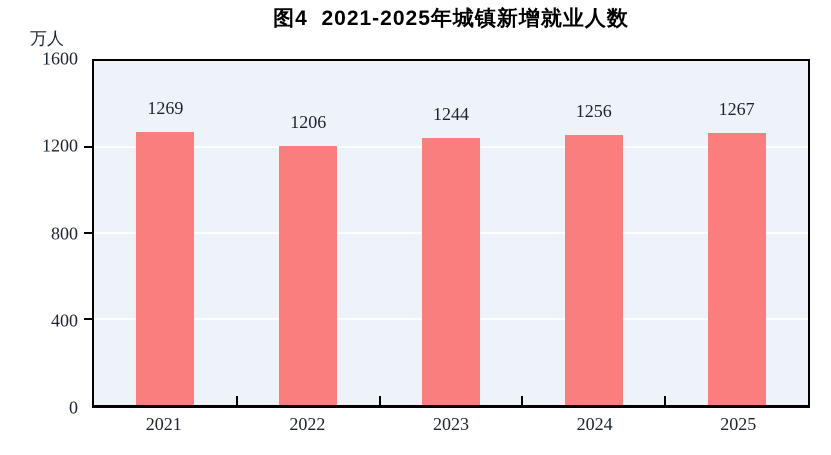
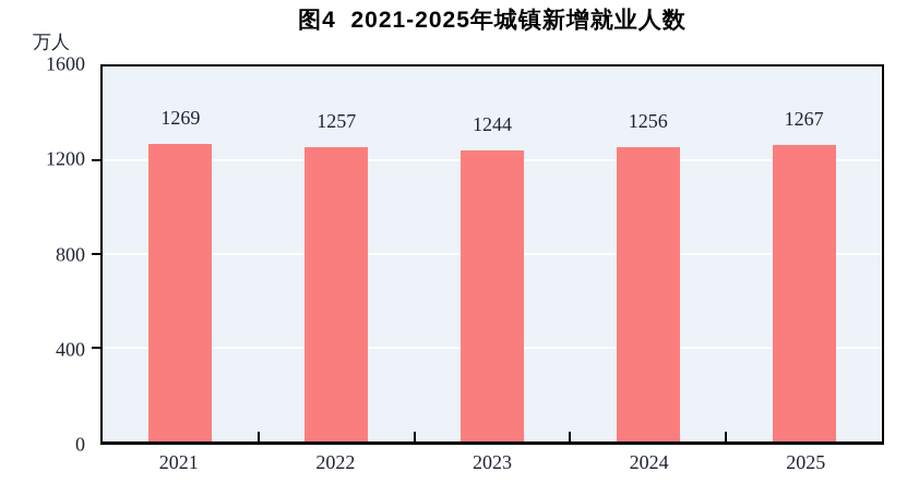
2022: 1206 -> 1257
